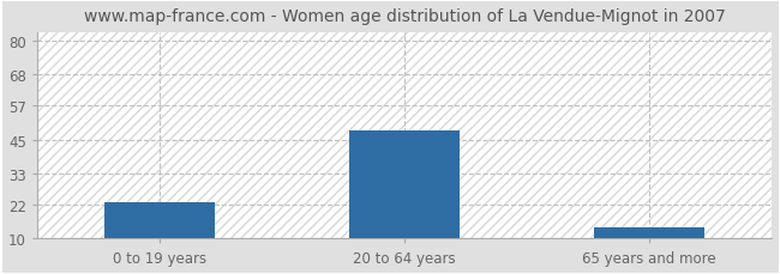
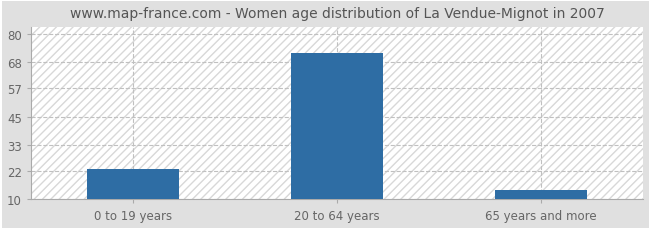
20 to 64 years: 48 -> 72
